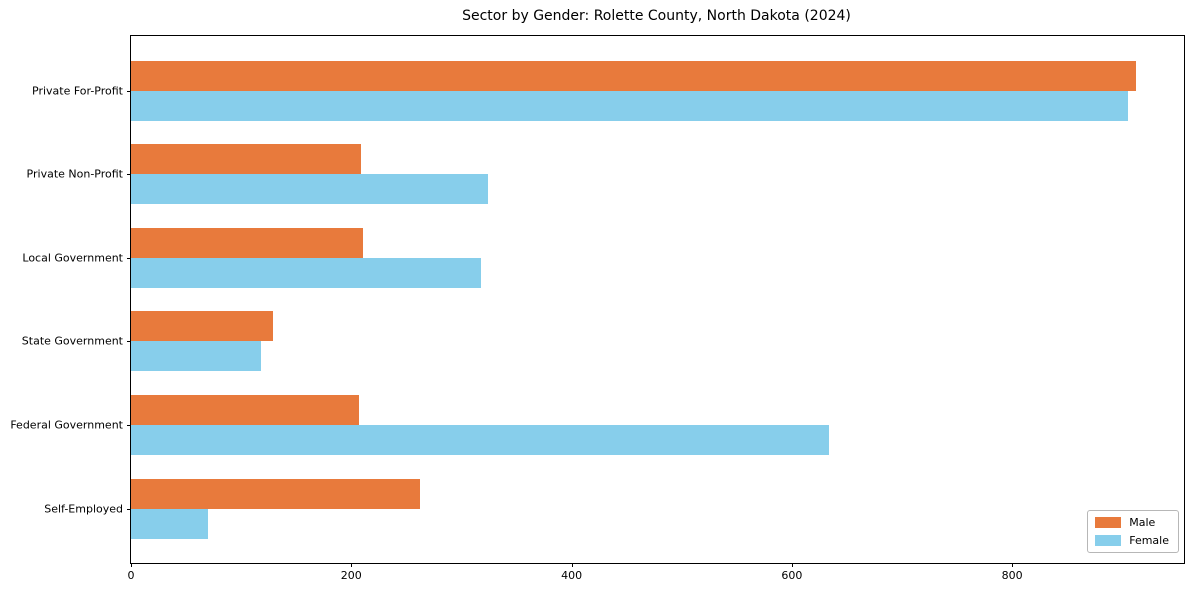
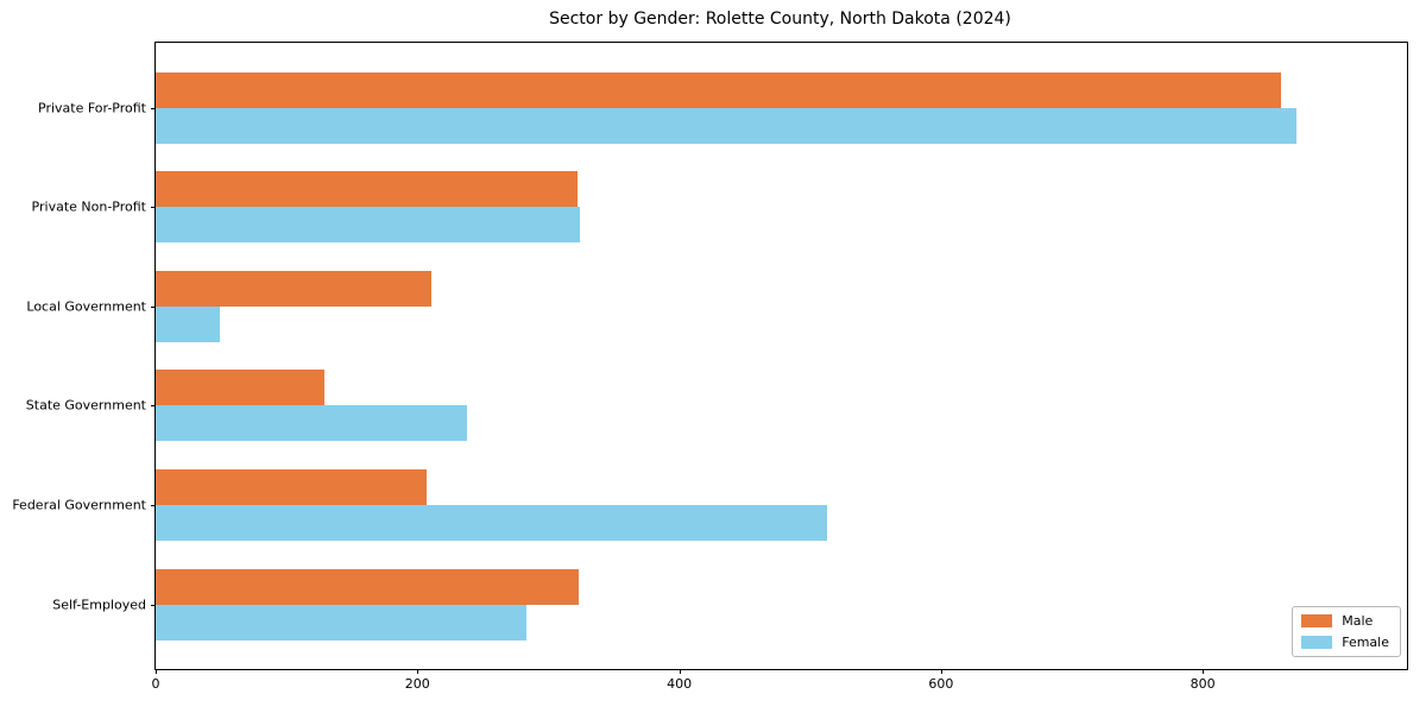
Male/Private For-Profit: 912 -> 860
Female/Private For-Profit: 905 -> 872
Male/Private Non-Profit: 209 -> 322
Female/Local Government: 318 -> 49
Female/State Government: 118 -> 238
Female/Federal Government: 634 -> 513
Male/Self-Employed: 262 -> 323
Female/Self-Employed: 70 -> 283
